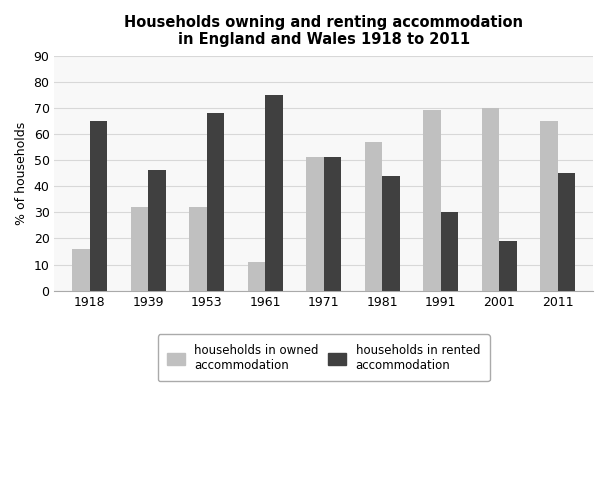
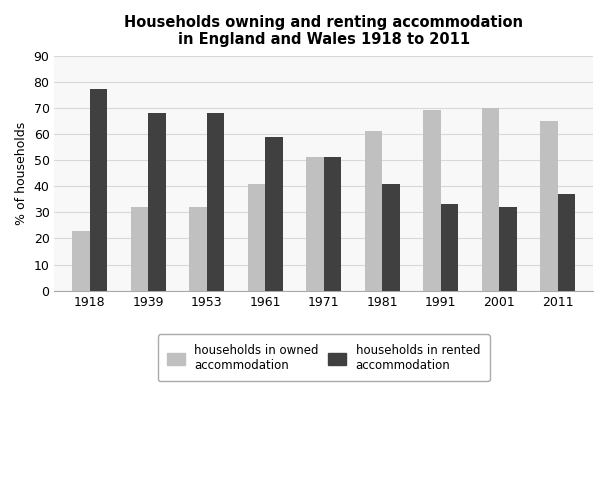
households in owned accommodation/1918: 16 -> 23
households in rented accommodation/1918: 65 -> 77
households in rented accommodation/1939: 46 -> 68
households in owned accommodation/1961: 11 -> 41
households in rented accommodation/1961: 75 -> 59
households in owned accommodation/1981: 57 -> 61
households in rented accommodation/1981: 44 -> 41
households in rented accommodation/1991: 30 -> 33
households in rented accommodation/2001: 19 -> 32
households in rented accommodation/2011: 45 -> 37
